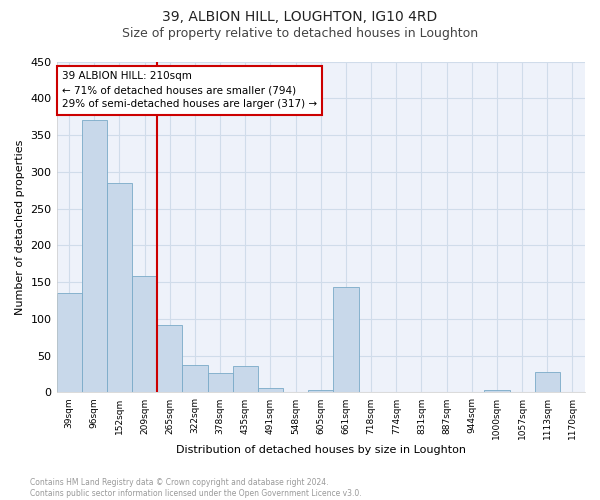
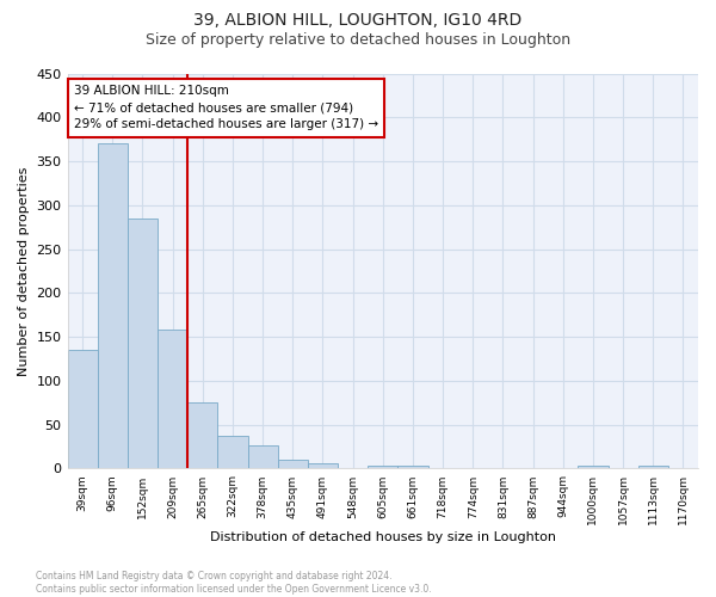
265sqm: 92 -> 75
435sqm: 36 -> 10
661sqm: 144 -> 4
1113sqm: 28 -> 4
